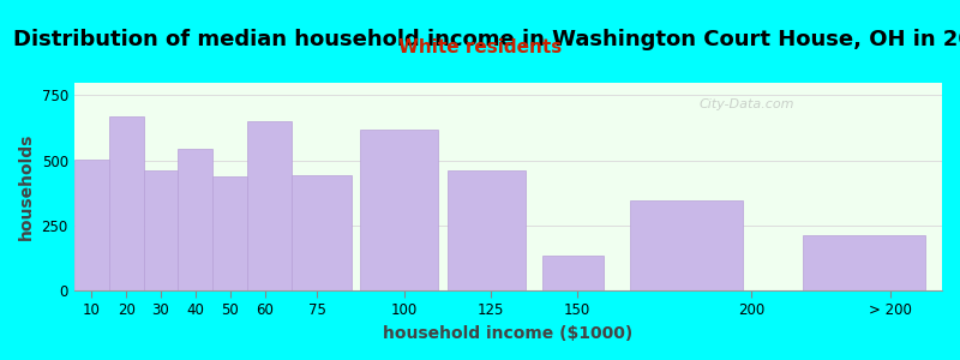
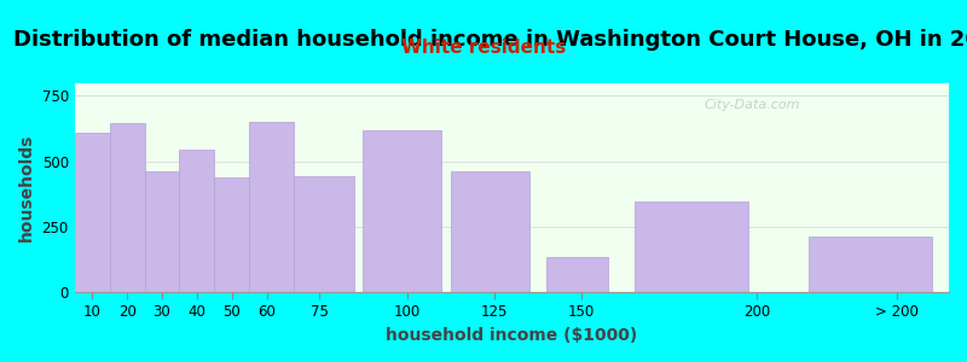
10: 505 -> 610
20: 670 -> 645
